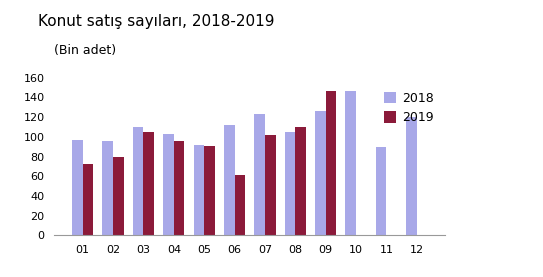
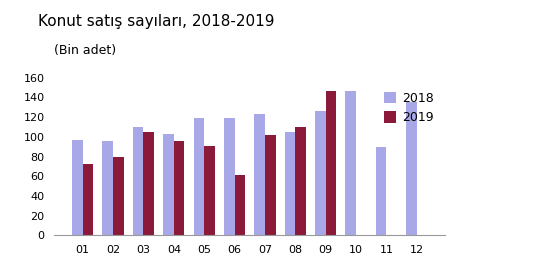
2018/05: 92 -> 119
2018/06: 112 -> 119
2018/12: 120 -> 135
